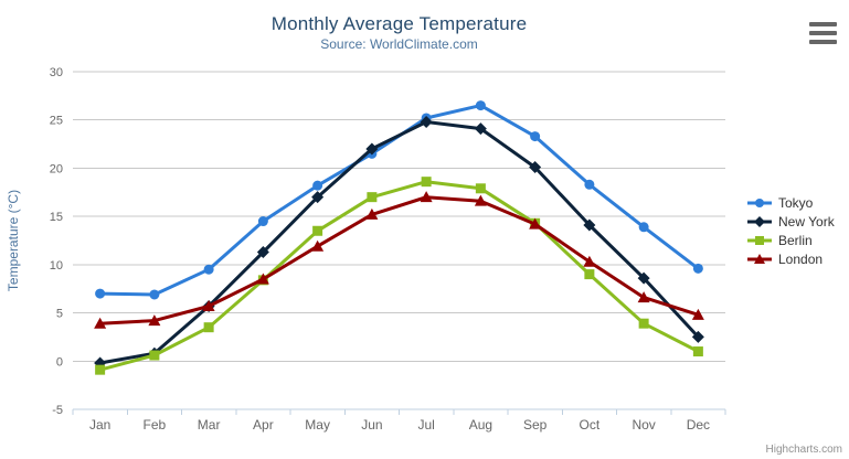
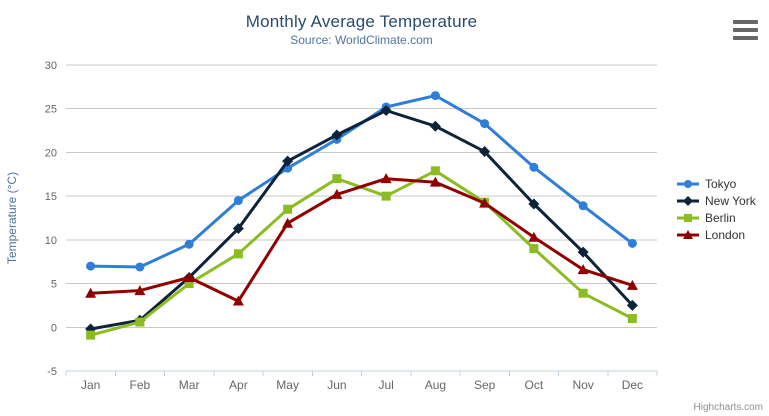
Berlin/Mar: 4 -> 5
London/Apr: 8 -> 3
New York/May: 17 -> 19
Berlin/Jul: 19 -> 15
New York/Aug: 24 -> 23
